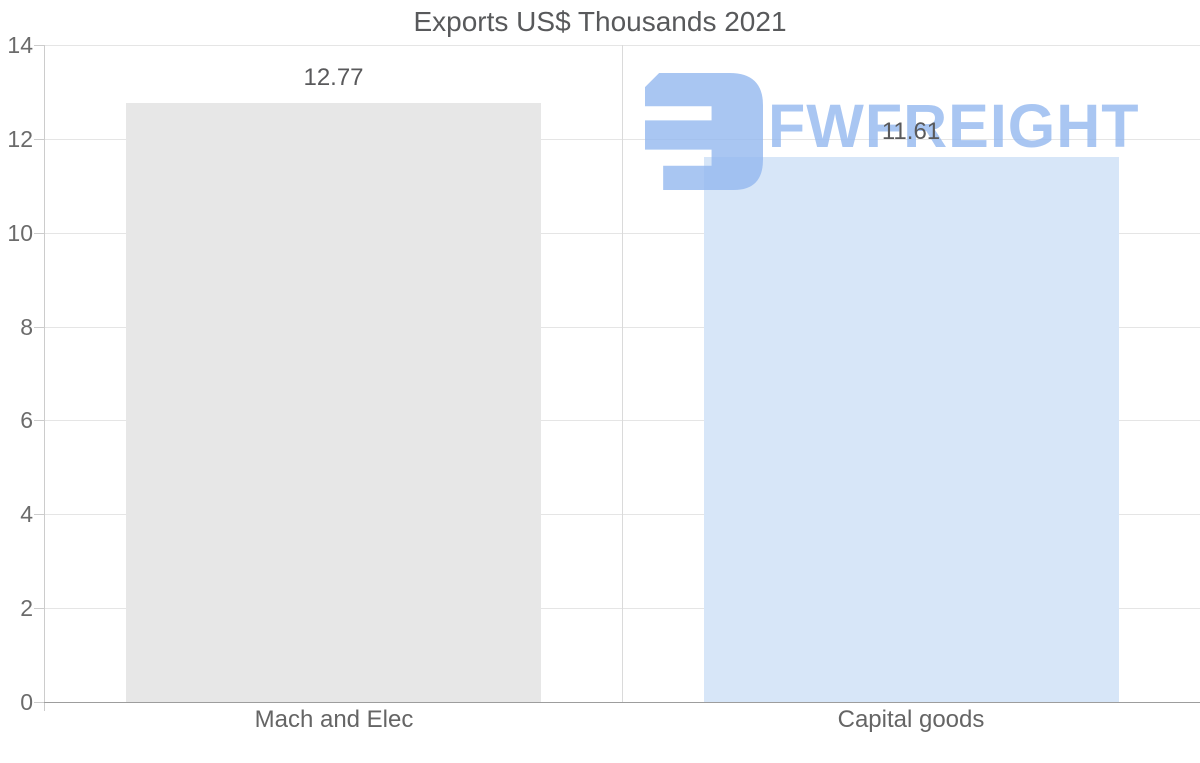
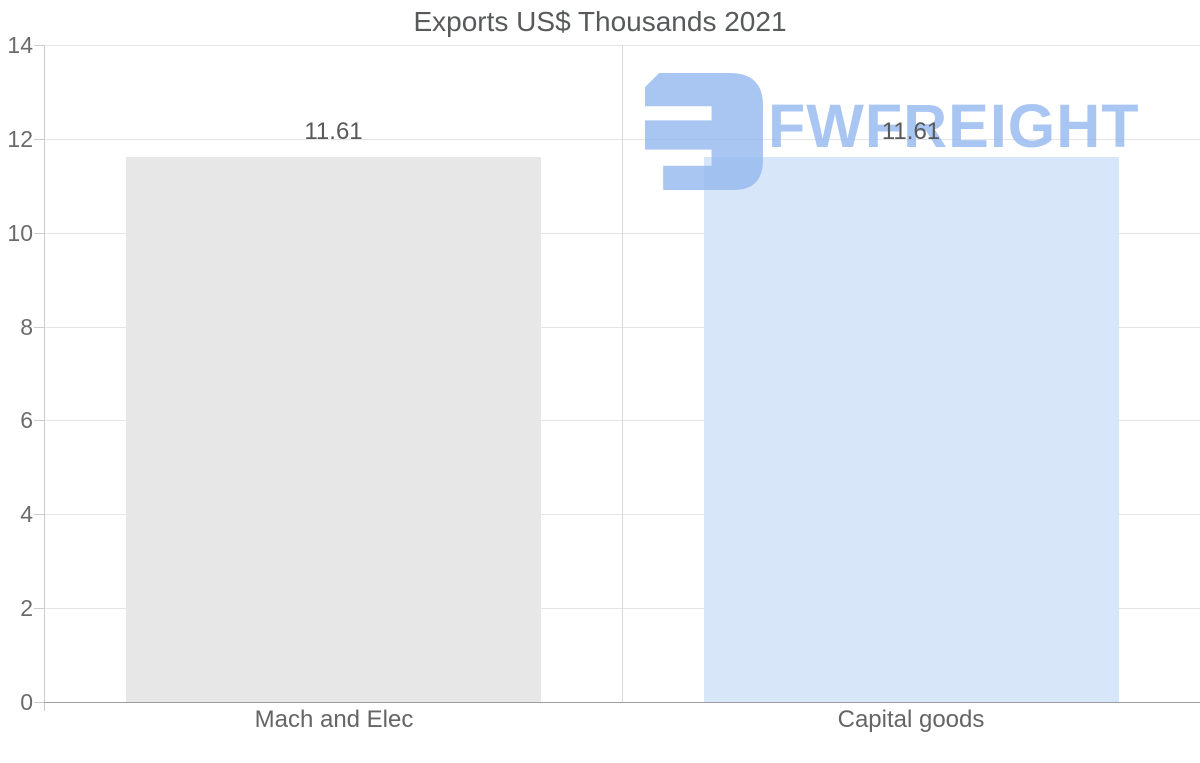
Mach and Elec: 12.77 -> 11.61
